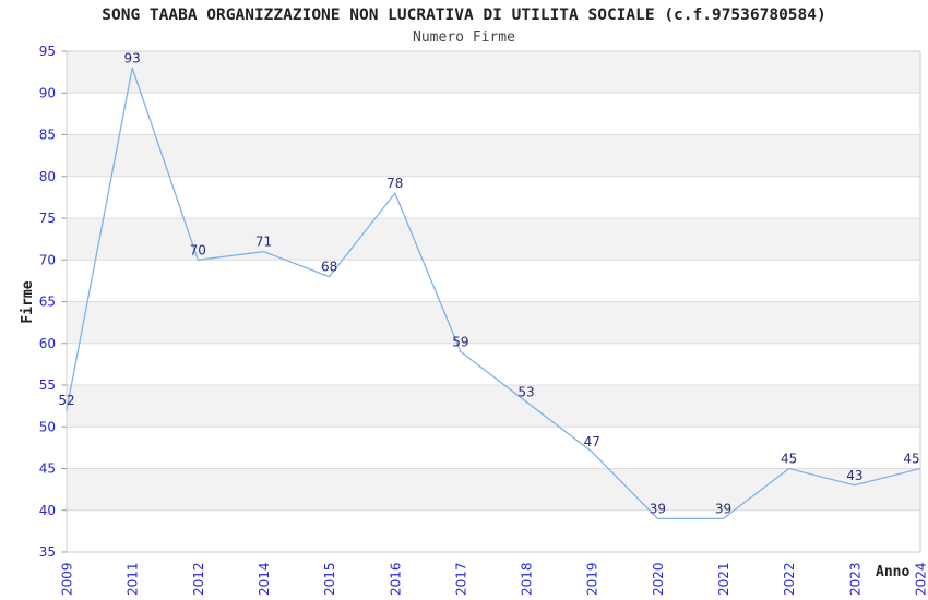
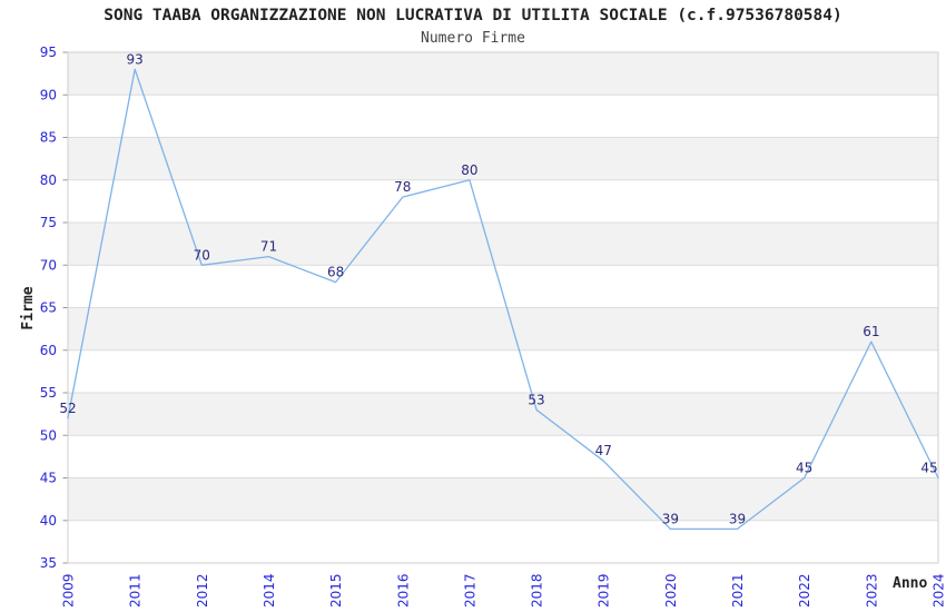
2017: 59 -> 80
2023: 43 -> 61
